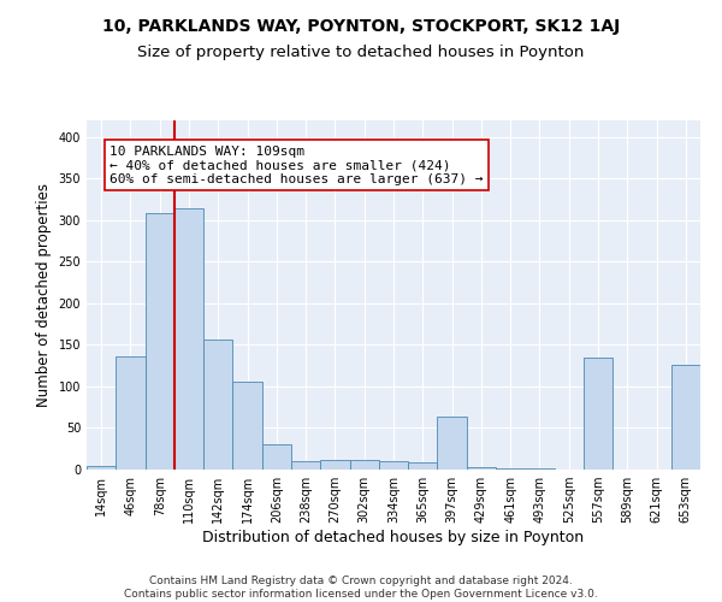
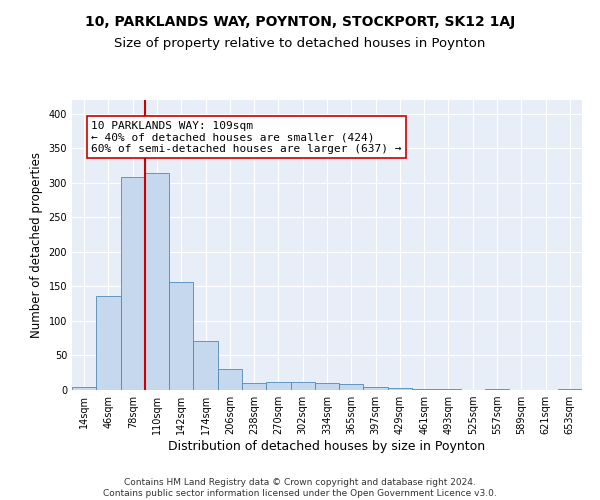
174sqm: 106 -> 71
397sqm: 64 -> 4
557sqm: 134 -> 1
653sqm: 126 -> 2
